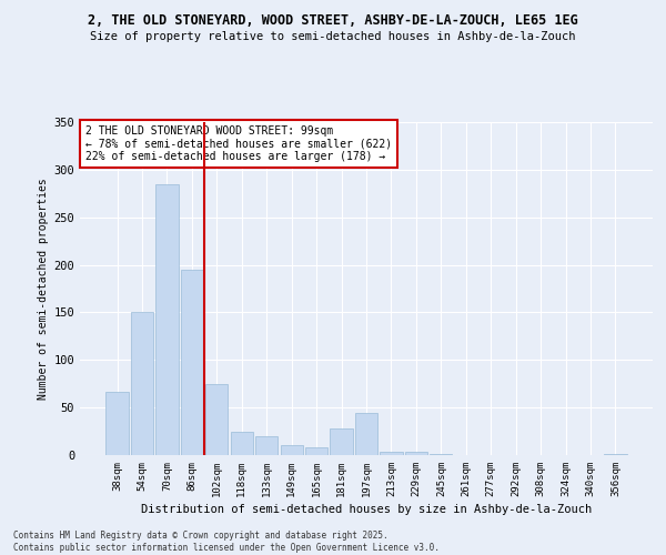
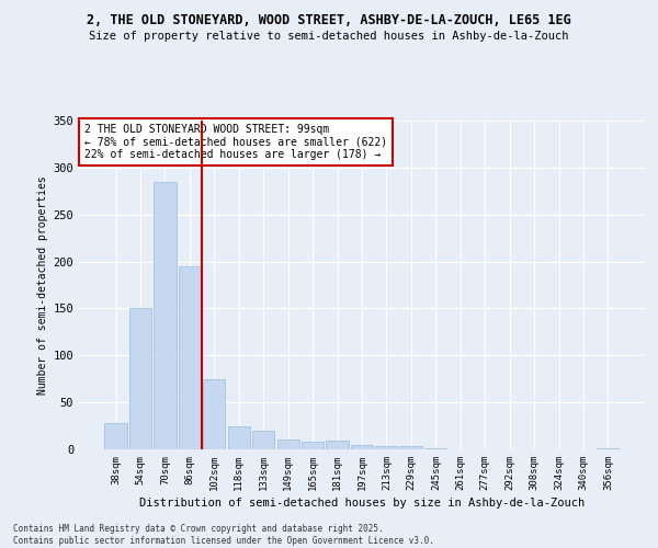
38sqm: 66 -> 28
181sqm: 28 -> 9
197sqm: 44 -> 5
